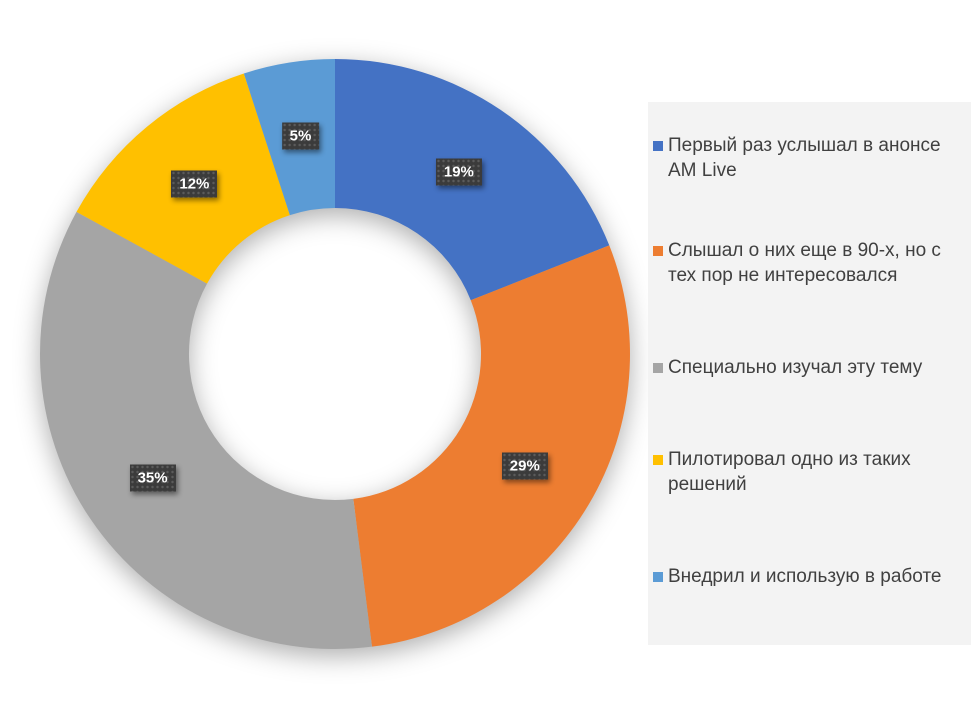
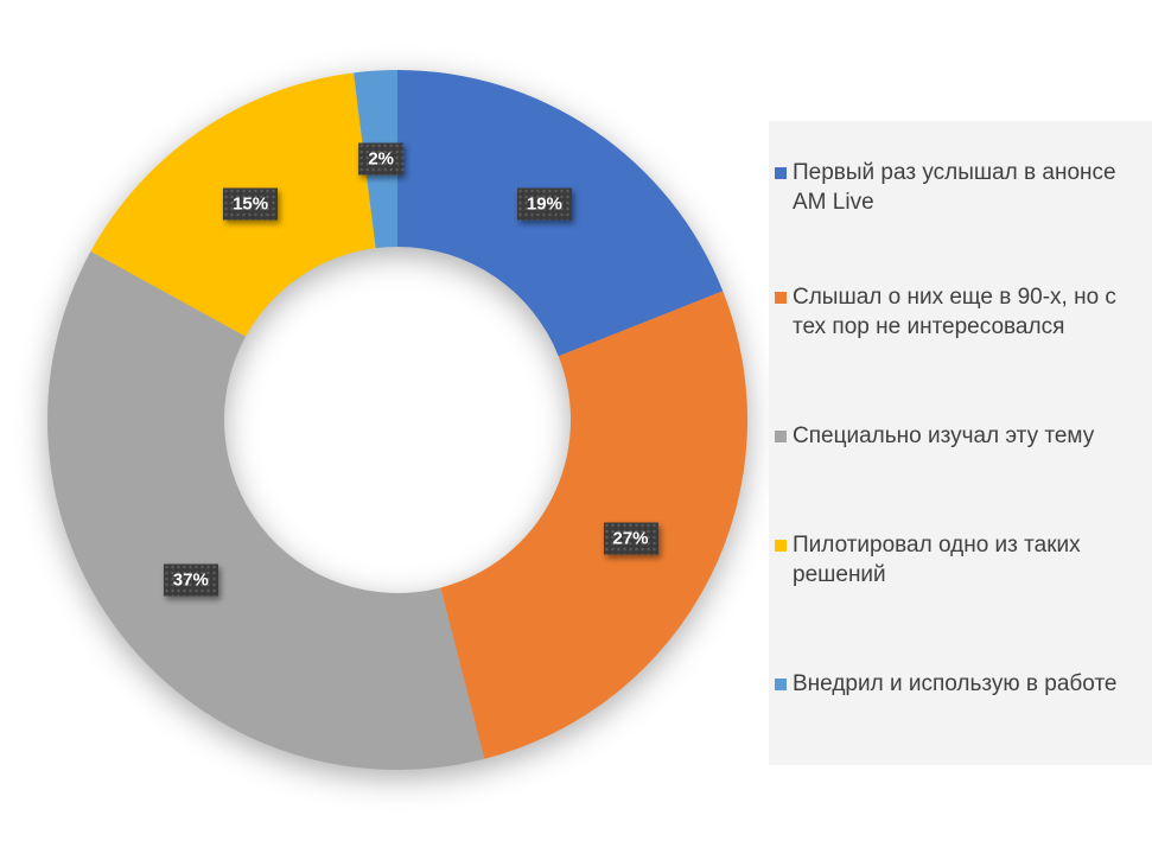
Слышал о них еще в 90-х, но с тех пор не интересовался: 29% -> 27%
Специально изучал эту тему: 35% -> 37%
Пилотировал одно из таких решений: 12% -> 15%
Внедрил и использую в работе: 5% -> 2%
